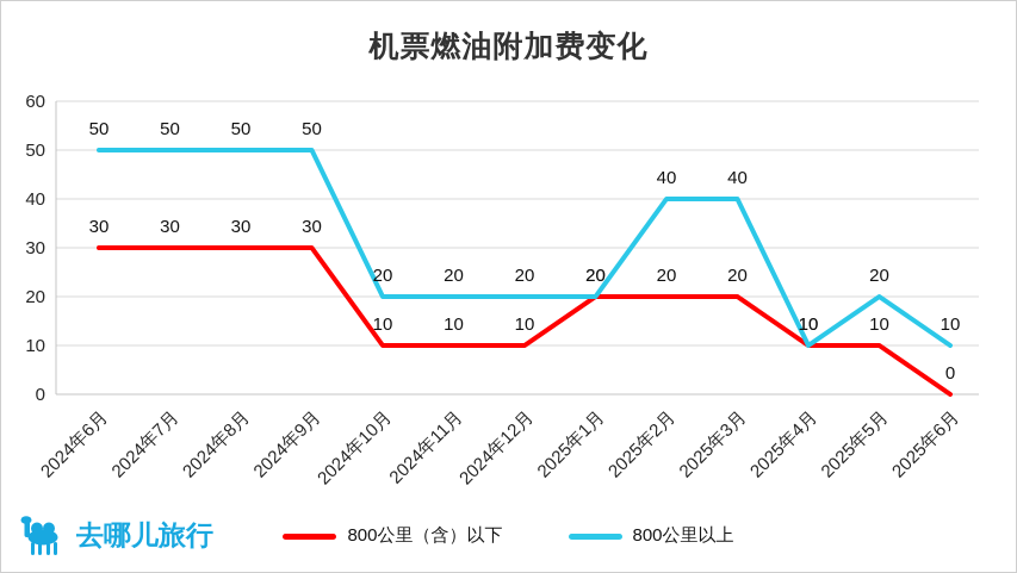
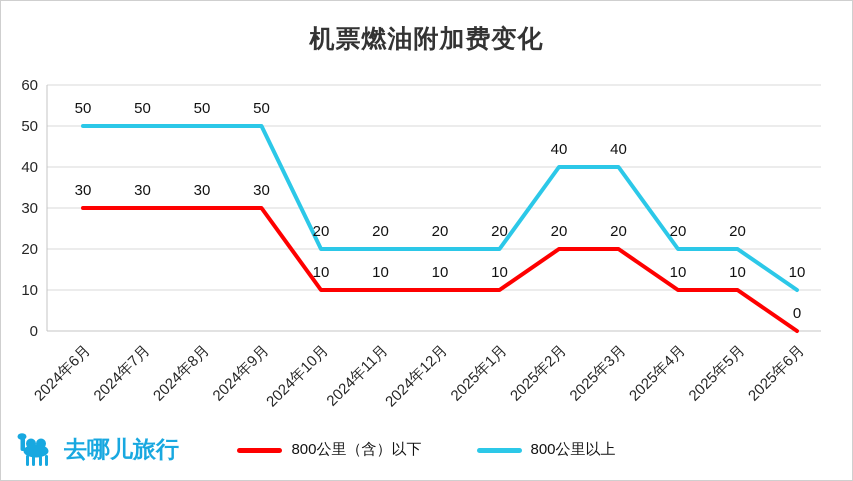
800公里（含）以下/2025年1月: 20 -> 10
800公里以上/2025年4月: 10 -> 20
